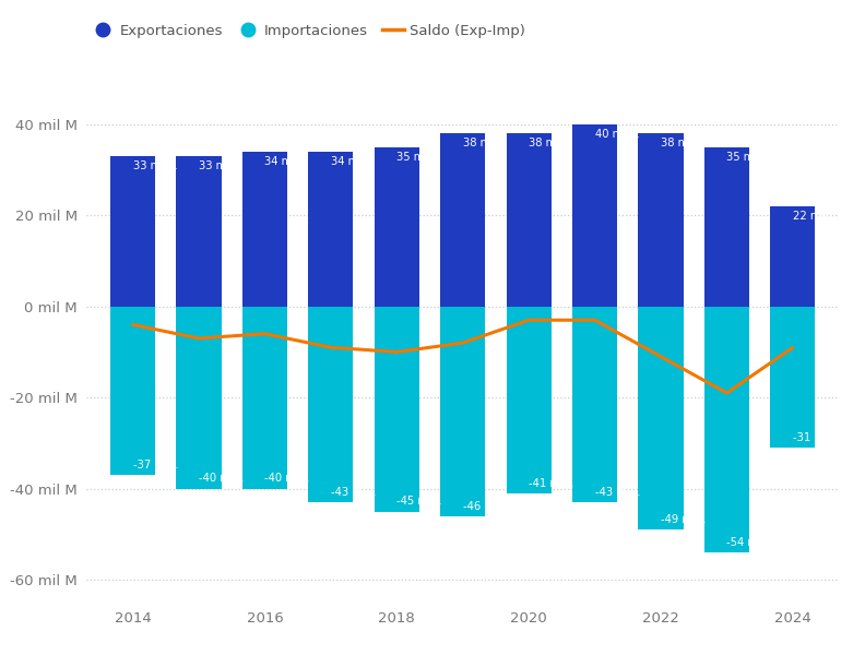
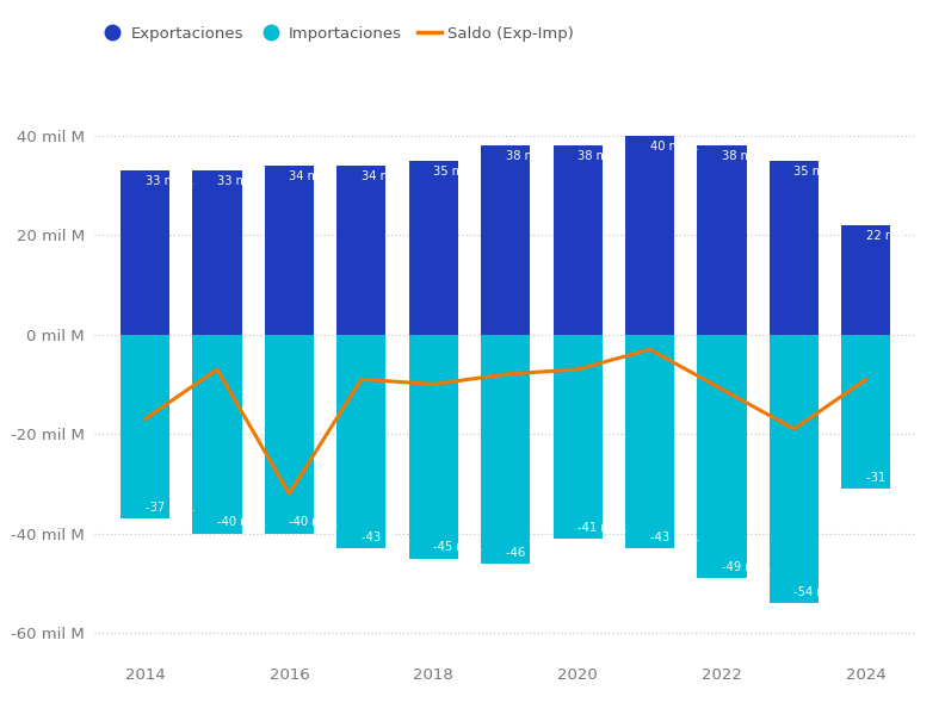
Saldo (Exp-Imp)/2014: -4 mil M -> -17 mil M
Saldo (Exp-Imp)/2016: -6 mil M -> -32 mil M
Saldo (Exp-Imp)/2020: -3 mil M -> -7 mil M
